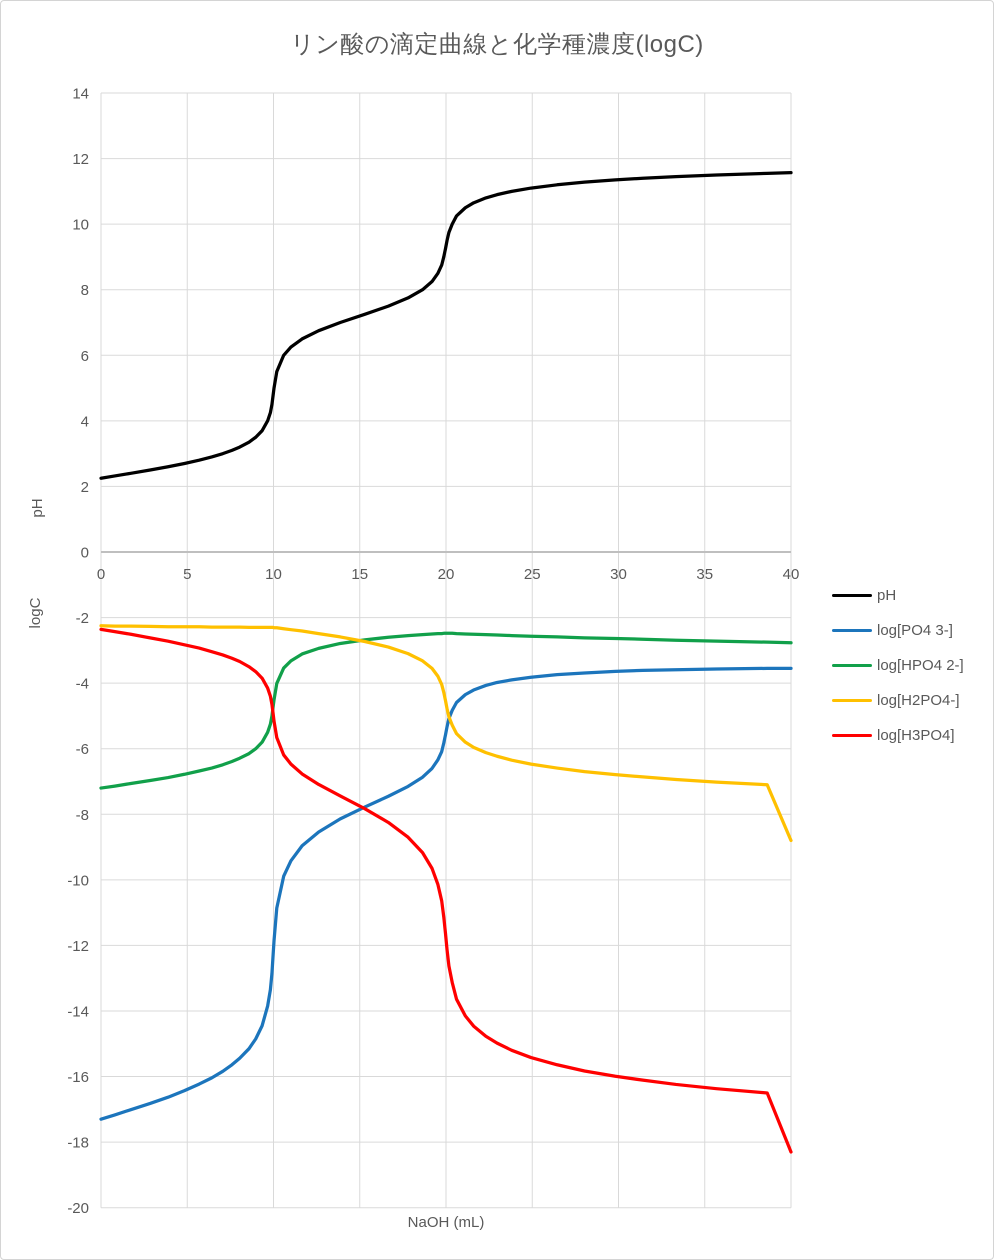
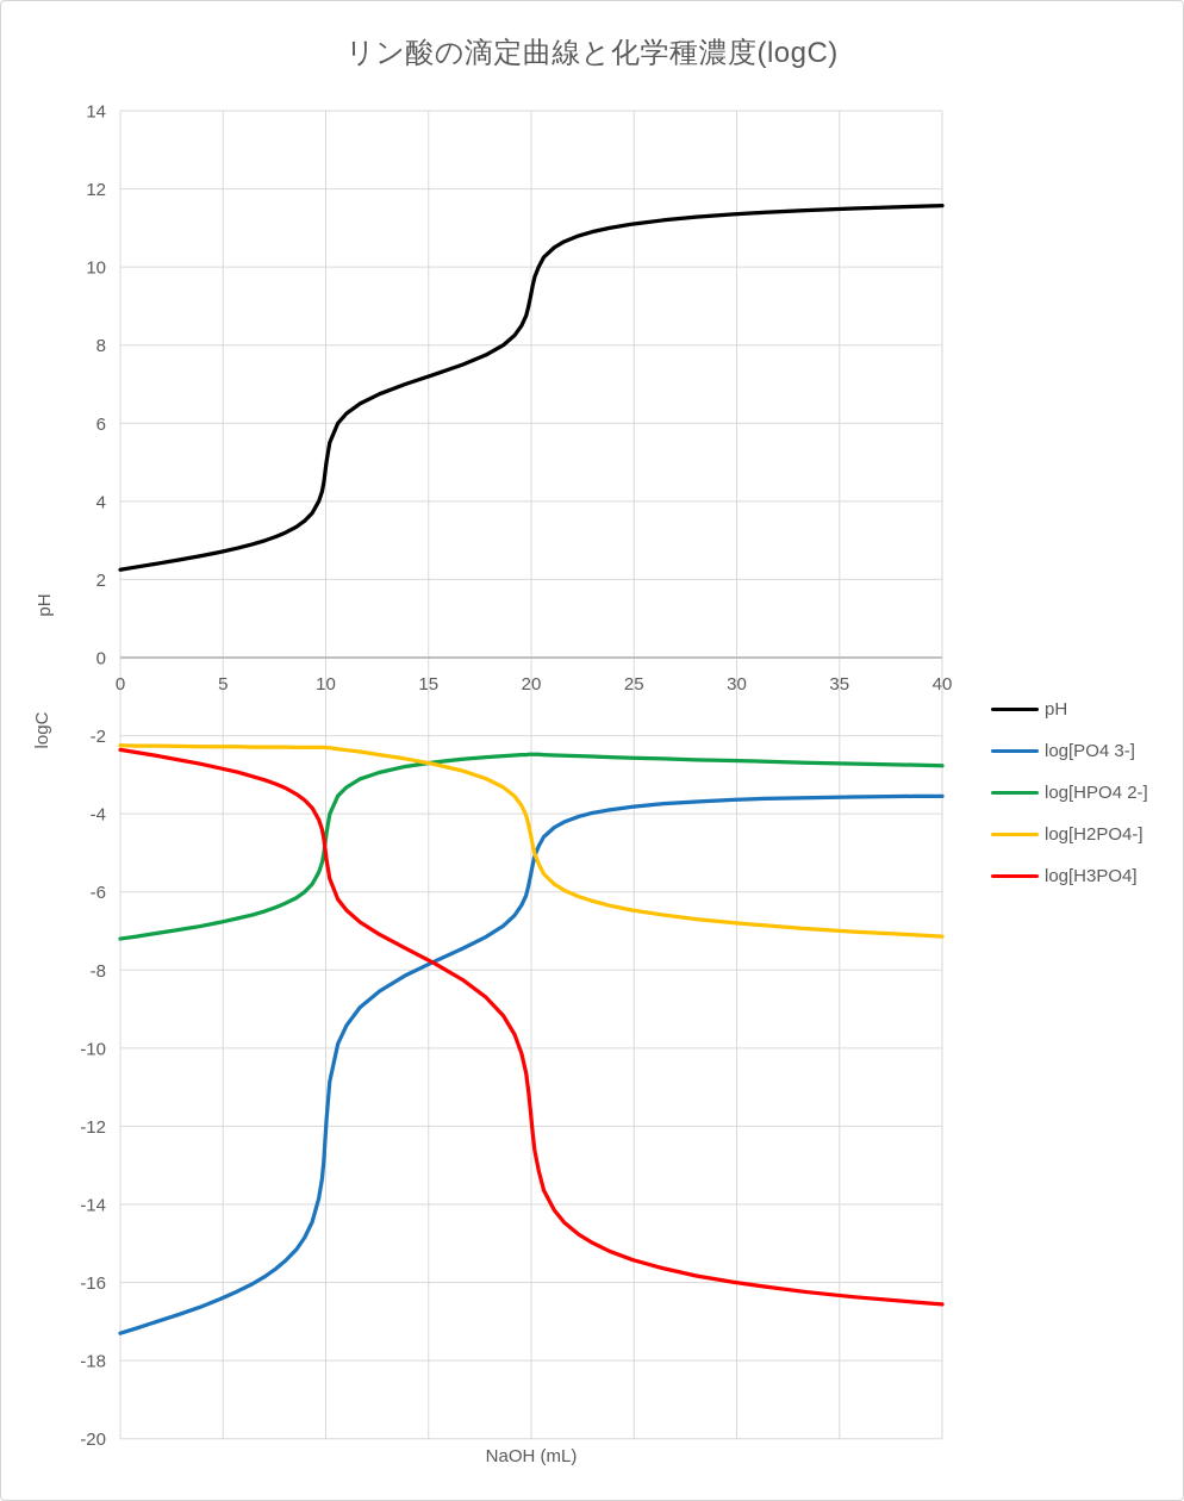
log[H2PO4-]/40: -8.8 -> -7.1
log[H3PO4]/40: -18.3 -> -16.6
